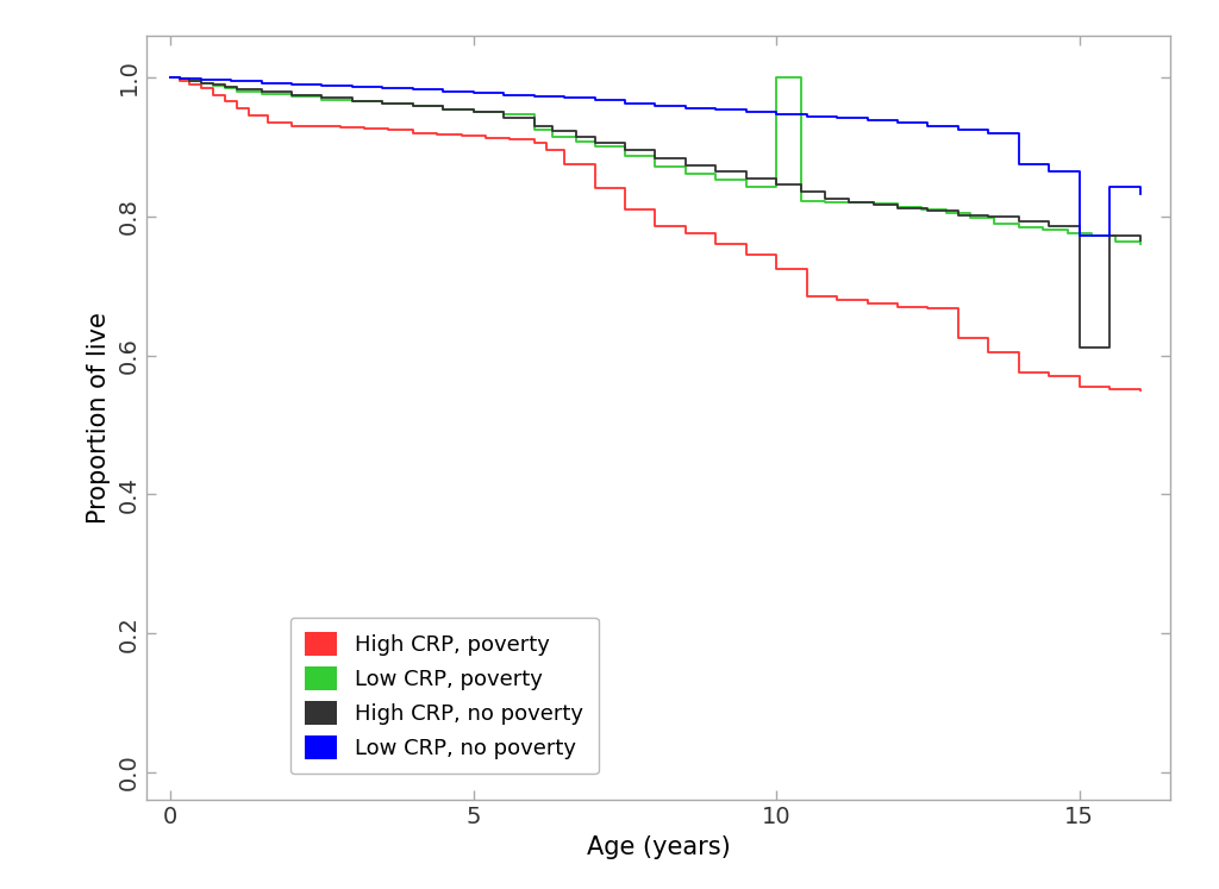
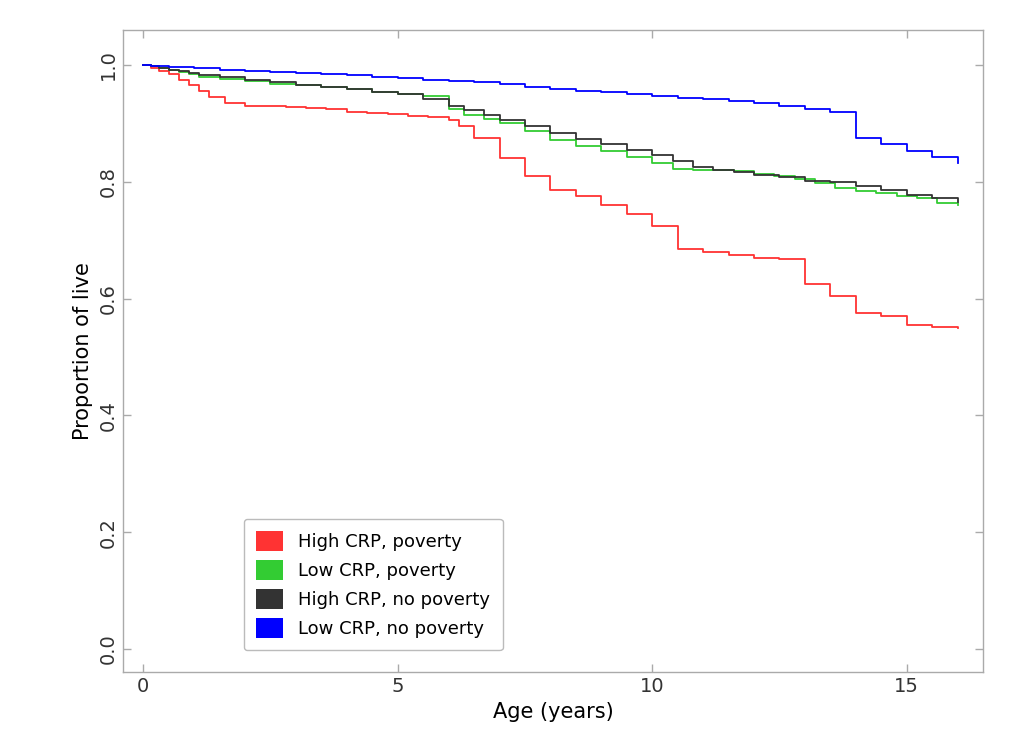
Low CRP, poverty/10: 1.000 -> 0.832
High CRP, no poverty/15: 0.612 -> 0.778
Low CRP, no poverty/15: 0.772 -> 0.852
